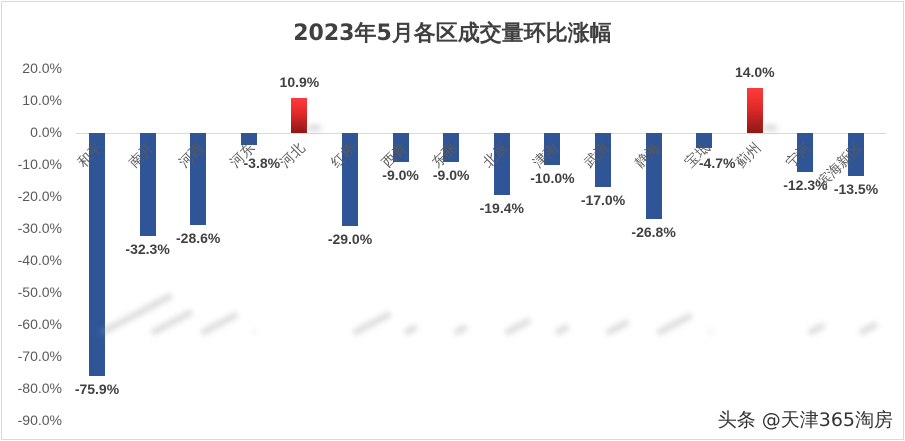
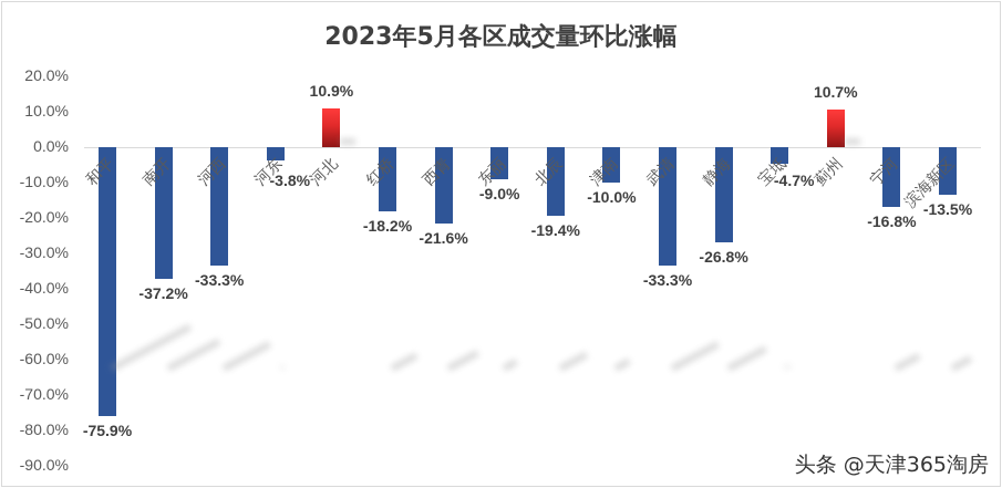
南开: -32.3% -> -37.2%
河西: -28.6% -> -33.3%
红桥: -29.0% -> -18.2%
西青: -9.0% -> -21.6%
武清: -17.0% -> -33.3%
蓟州: 14.0% -> 10.7%
宁河: -12.3% -> -16.8%
